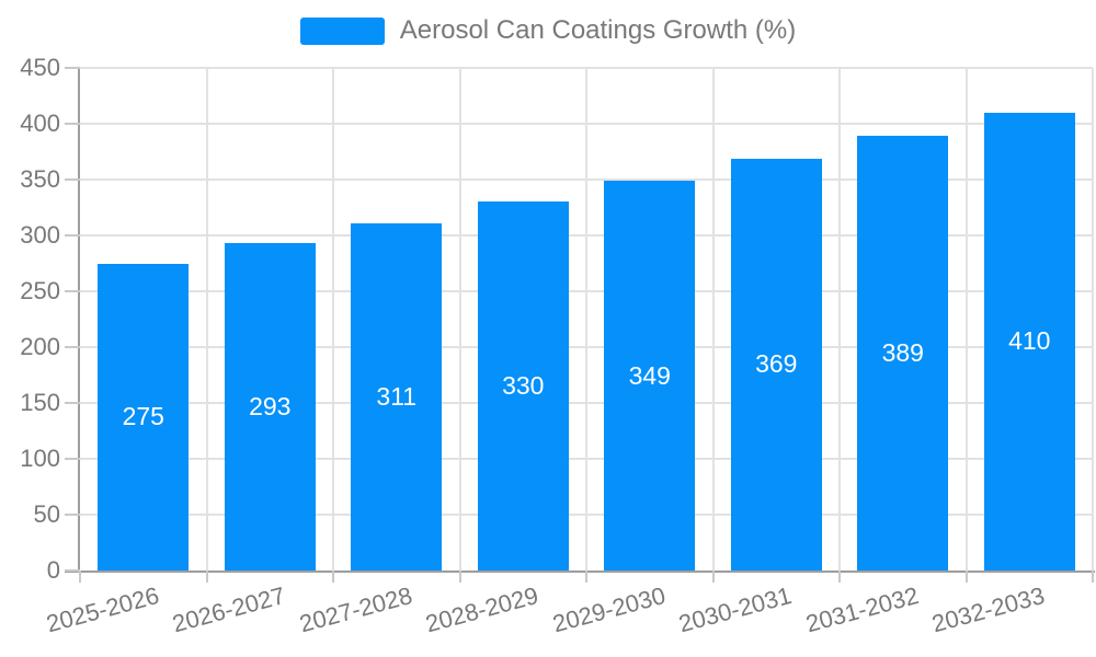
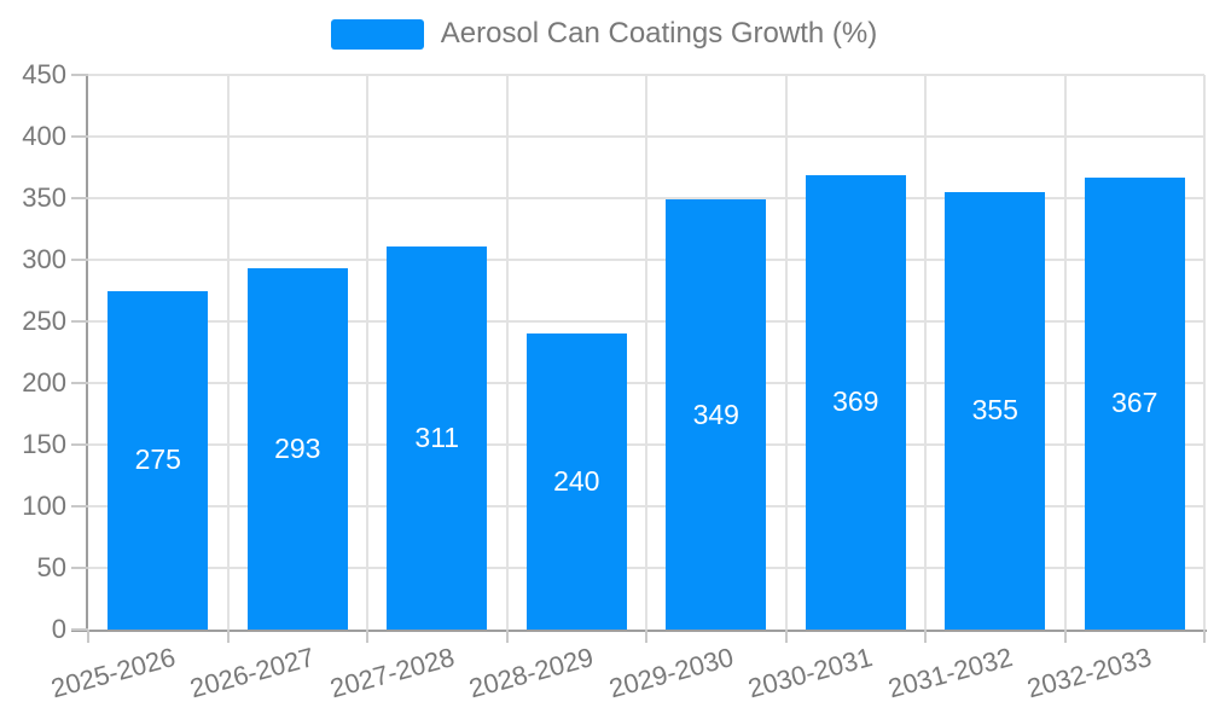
2028-2029: 330 -> 240
2031-2032: 389 -> 355
2032-2033: 410 -> 367
